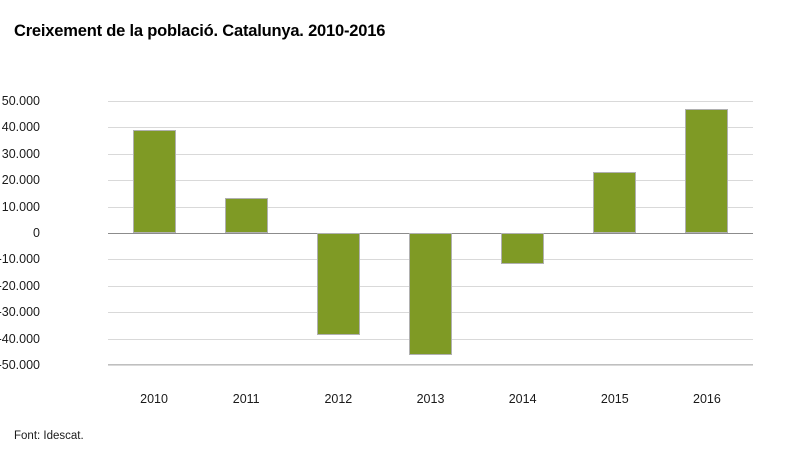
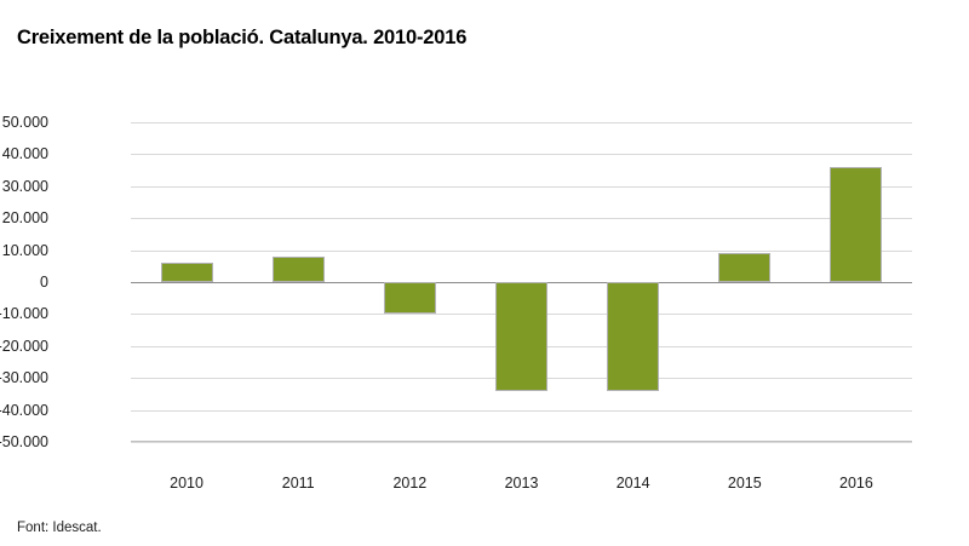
2010: 39000 -> 6000
2011: 13000 -> 8000
2012: -38000 -> -10000
2013: -46000 -> -34000
2014: -12000 -> -34000
2015: 23000 -> 9000
2016: 47000 -> 36000
